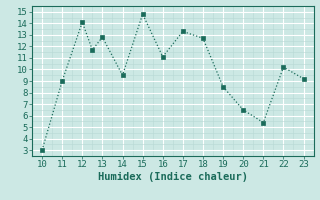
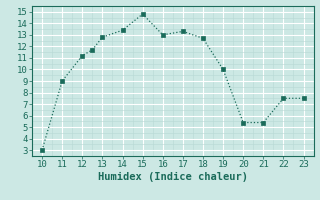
12: 14.1 -> 11.2
14: 9.5 -> 13.4
16: 11.1 -> 13.0
19: 8.5 -> 10.0
20: 6.5 -> 5.4
22: 10.2 -> 7.5
23: 9.2 -> 7.5
